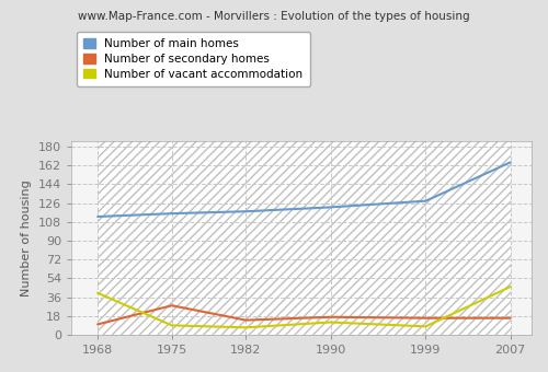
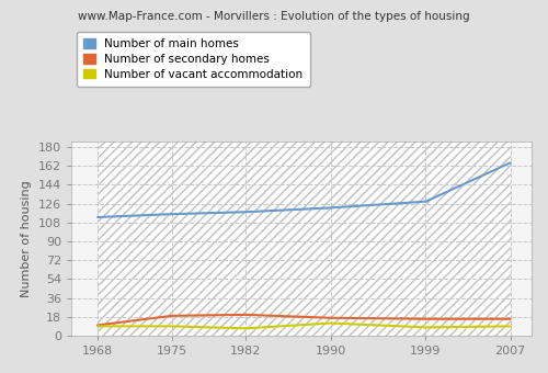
Number of vacant accommodation/1968: 40 -> 9
Number of secondary homes/1975: 28 -> 19
Number of secondary homes/1982: 14 -> 20
Number of vacant accommodation/2007: 46 -> 9
